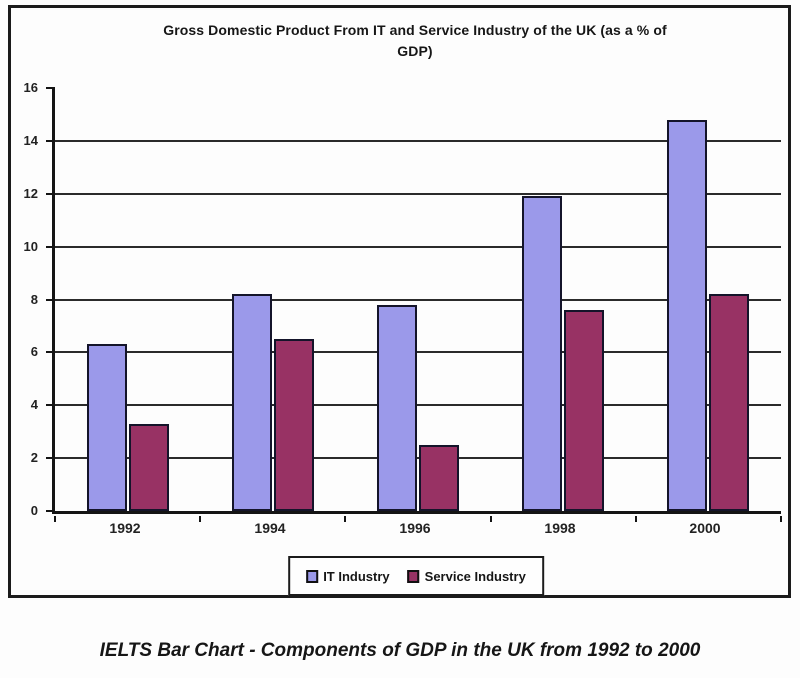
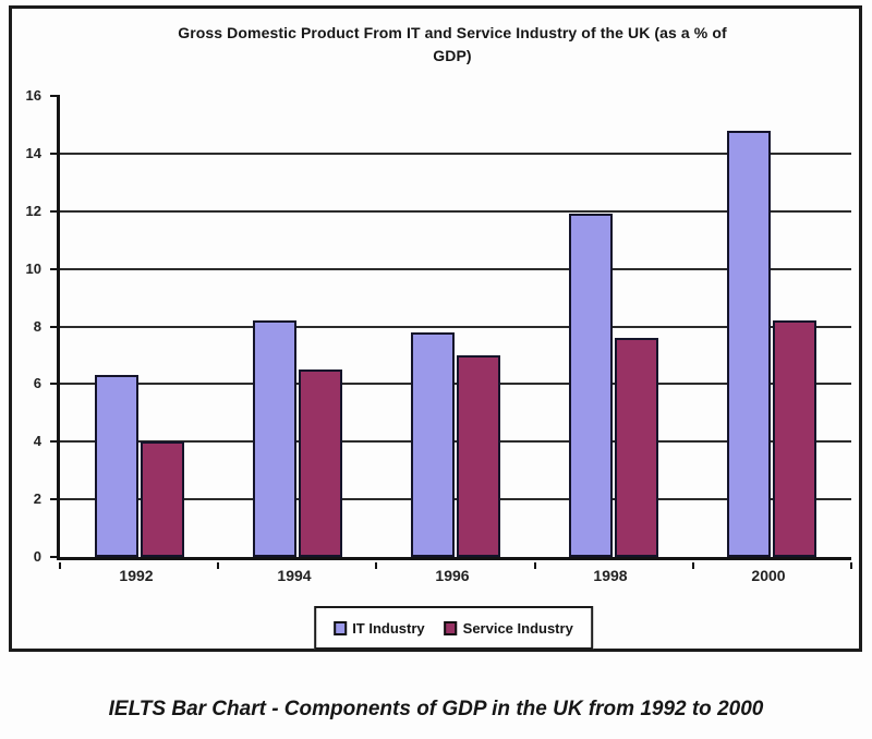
Service Industry/1992: 3.3 -> 4.0
Service Industry/1996: 2.5 -> 7.0
